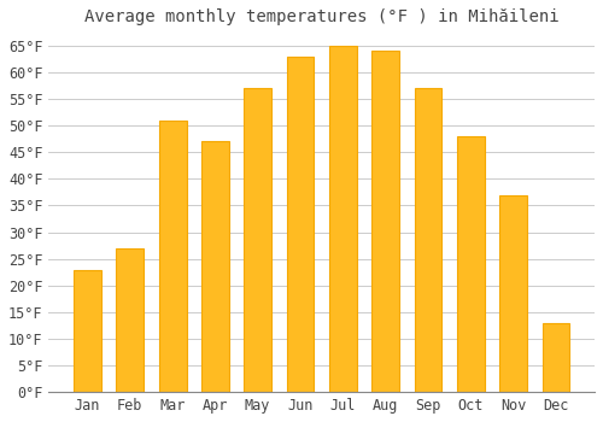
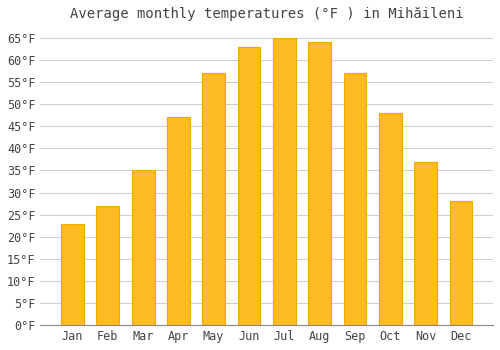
Mar: 51°F -> 35°F
Dec: 13°F -> 28°F
